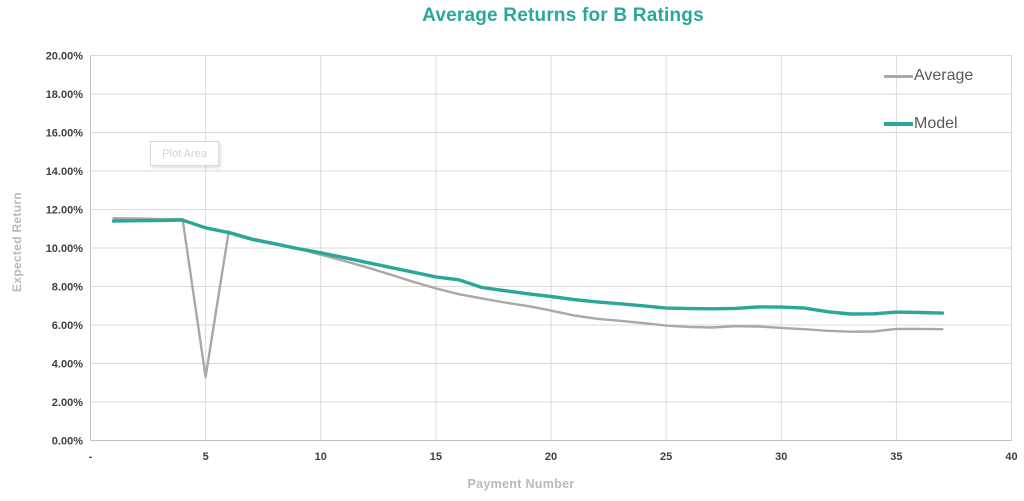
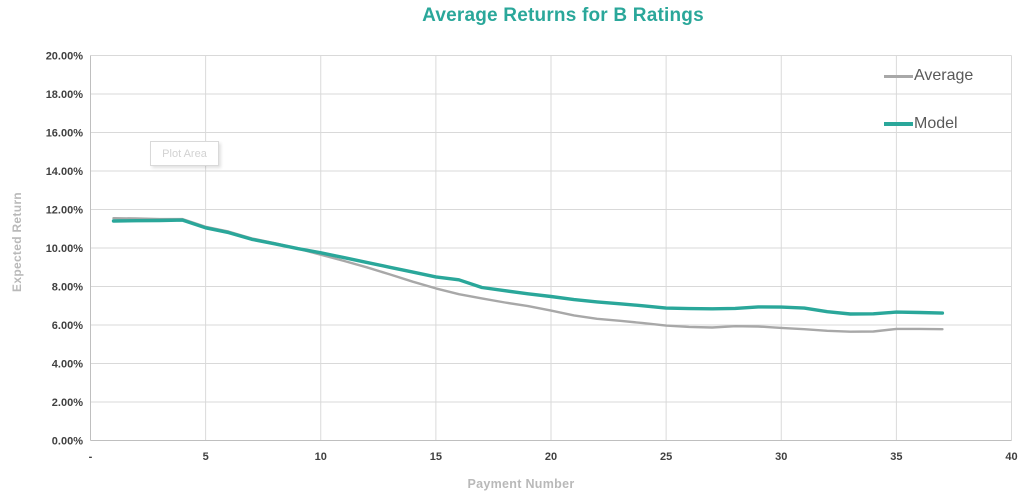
Average/5: 3.3% -> 11.1%
